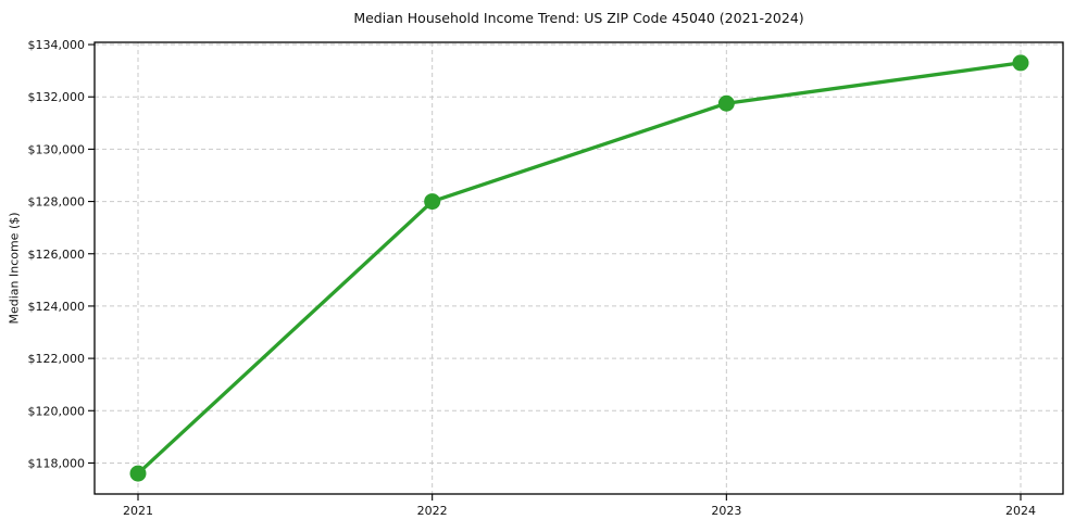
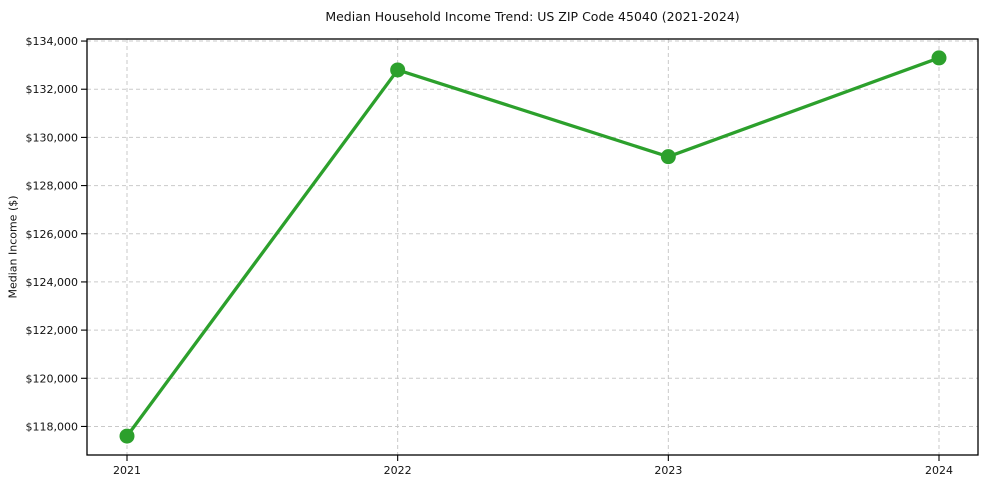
2022: $128000 -> $132800
2023: $131800 -> $129200
